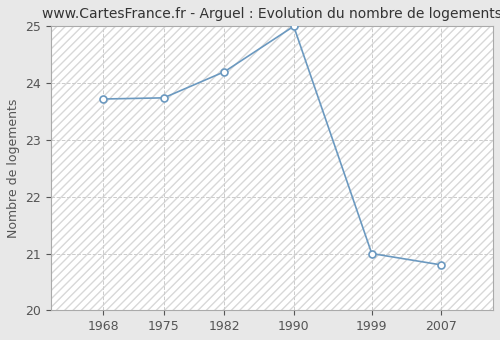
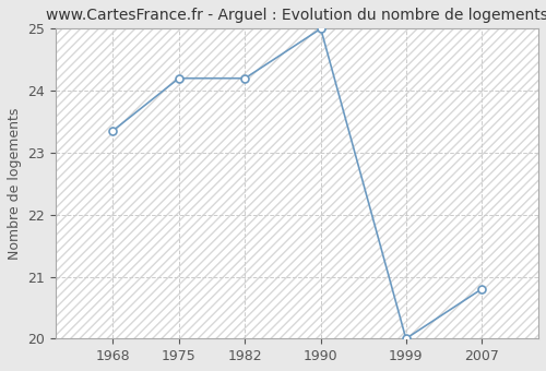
1968: 23.72 -> 23.35
1975: 23.74 -> 24.20
1999: 21.00 -> 20.00
